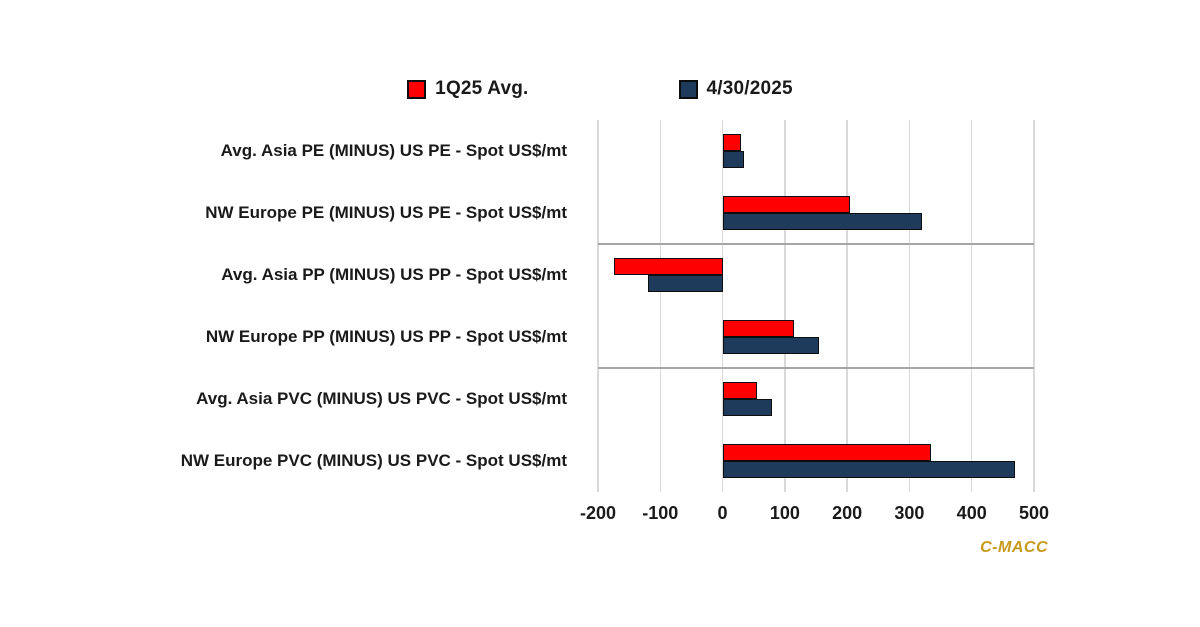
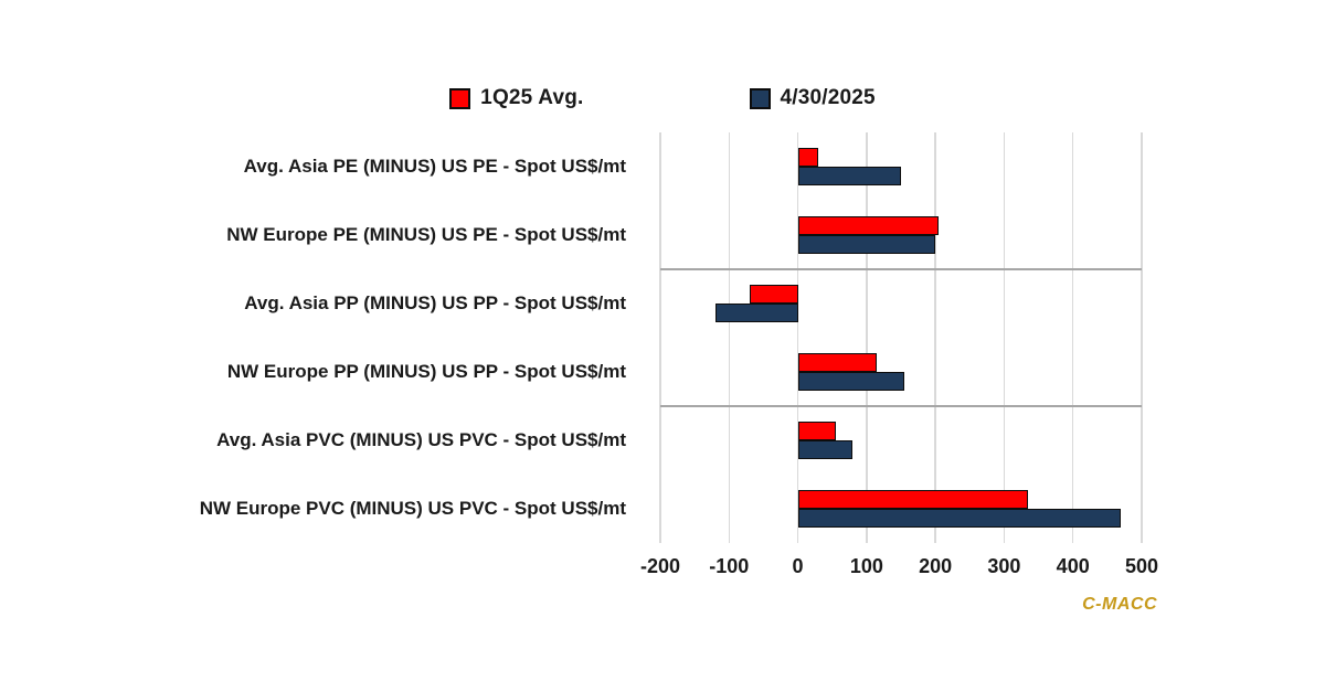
4/30/2025/Avg. Asia PE (MINUS) US PE - Spot US$/mt: 40 -> 150
4/30/2025/NW Europe PE (MINUS) US PE - Spot US$/mt: 320 -> 200
1Q25 Avg./Avg. Asia PP (MINUS) US PP - Spot US$/mt: -180 -> -70
